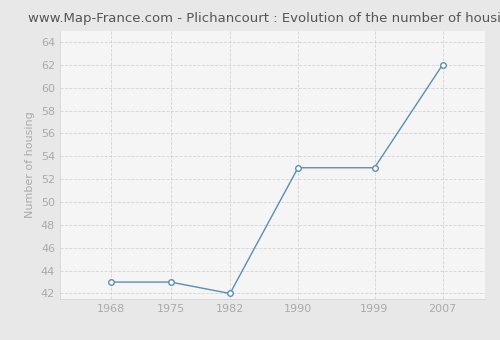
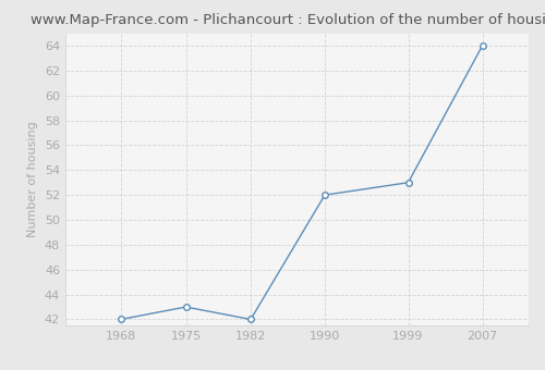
1968: 43 -> 42
1990: 53 -> 52
2007: 62 -> 64
